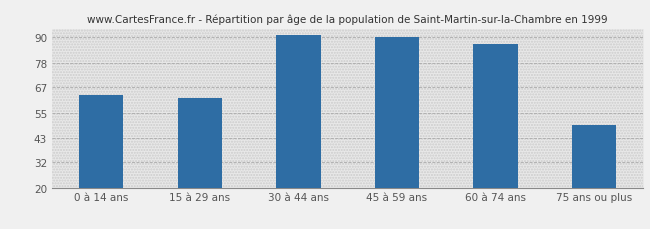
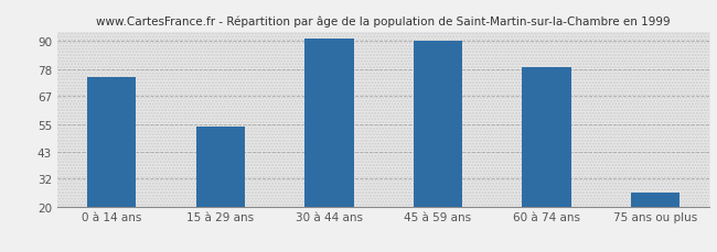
0 à 14 ans: 63 -> 75
15 à 29 ans: 62 -> 54
60 à 74 ans: 87 -> 79
75 ans ou plus: 49 -> 26
